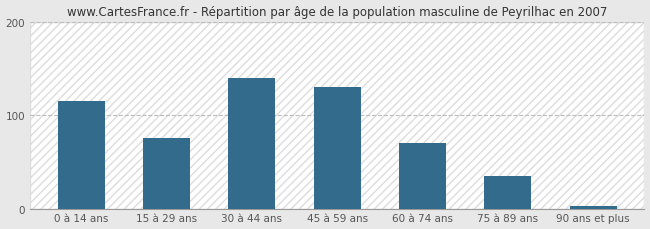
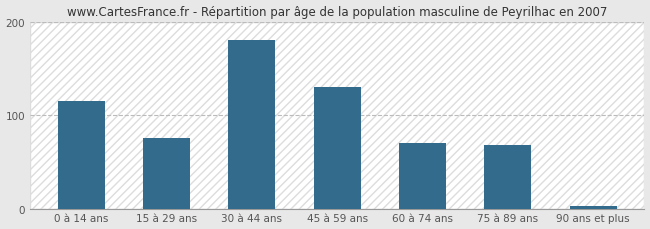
30 à 44 ans: 140 -> 180
75 à 89 ans: 35 -> 68
